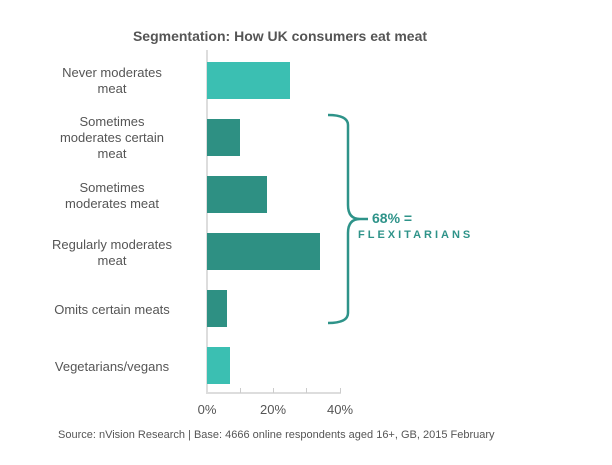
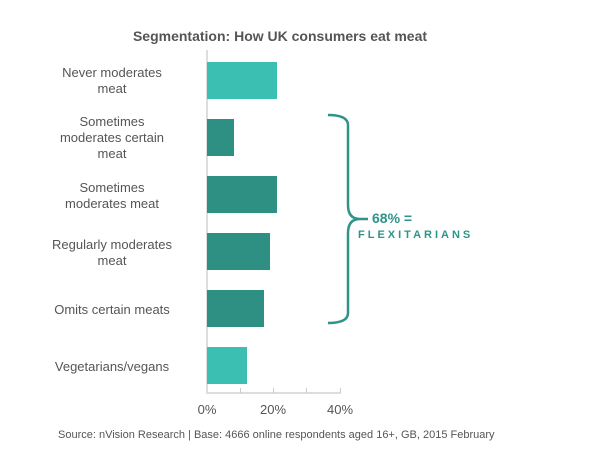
Never moderates meat: 25% -> 21%
Sometimes moderates certain meat: 10% -> 8%
Sometimes moderates meat: 18% -> 21%
Regularly moderates meat: 34% -> 19%
Omits certain meats: 6% -> 17%
Vegetarians/vegans: 7% -> 12%
